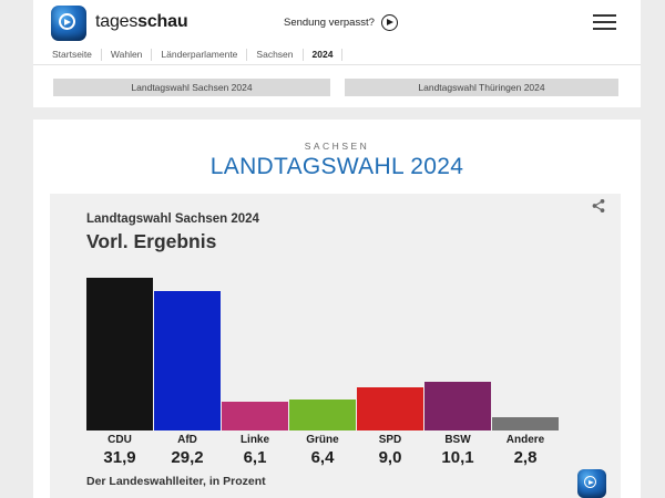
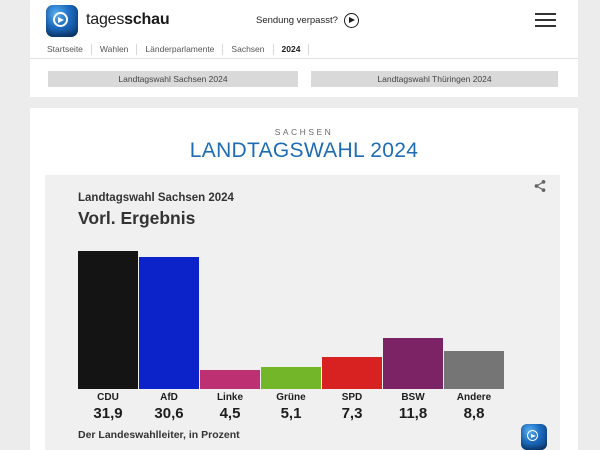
AfD: 29,2 -> 30,6
Linke: 6,1 -> 4,5
Grüne: 6,4 -> 5,1
SPD: 9,0 -> 7,3
BSW: 10,1 -> 11,8
Andere: 2,8 -> 8,8
